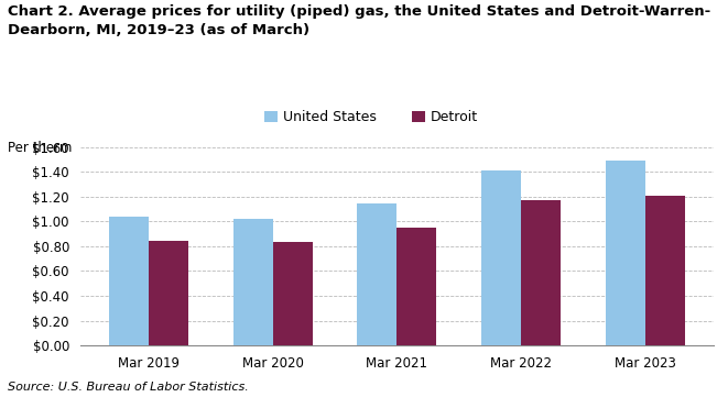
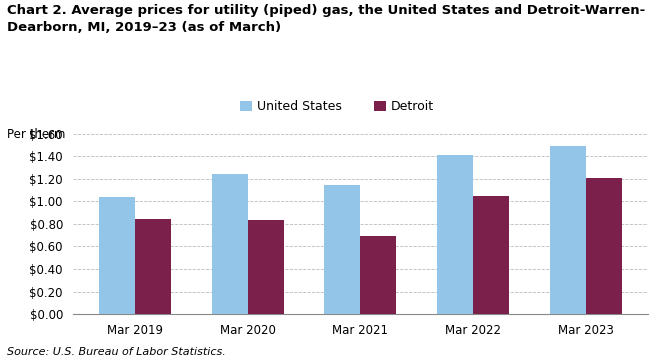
United States/Mar 2020: $1.02 -> $1.24
Detroit/Mar 2021: $0.95 -> $0.69
Detroit/Mar 2022: $1.17 -> $1.05
